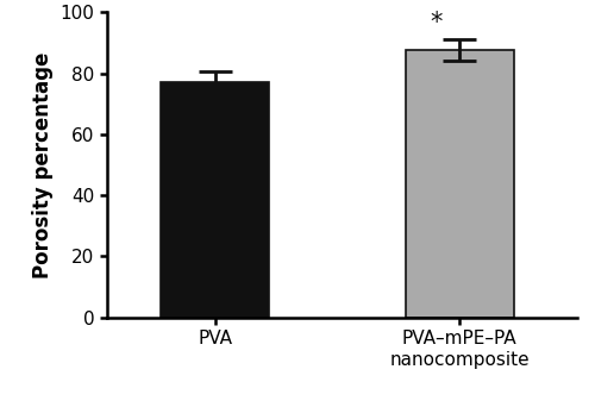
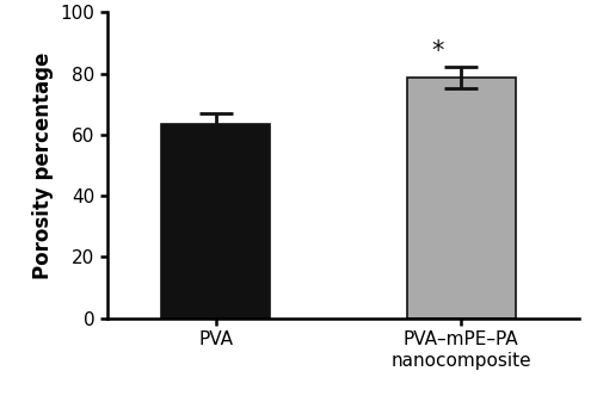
PVA: 77.0 -> 63.5
PVA–mPE–PA nanocomposite: 87.5 -> 78.5
